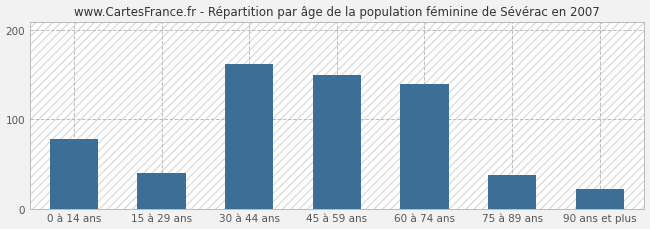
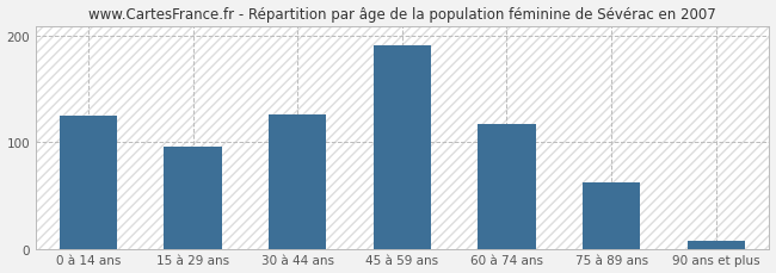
0 à 14 ans: 78 -> 125
15 à 29 ans: 40 -> 96
30 à 44 ans: 162 -> 126
45 à 59 ans: 150 -> 191
60 à 74 ans: 140 -> 117
75 à 89 ans: 38 -> 62
90 ans et plus: 22 -> 7
